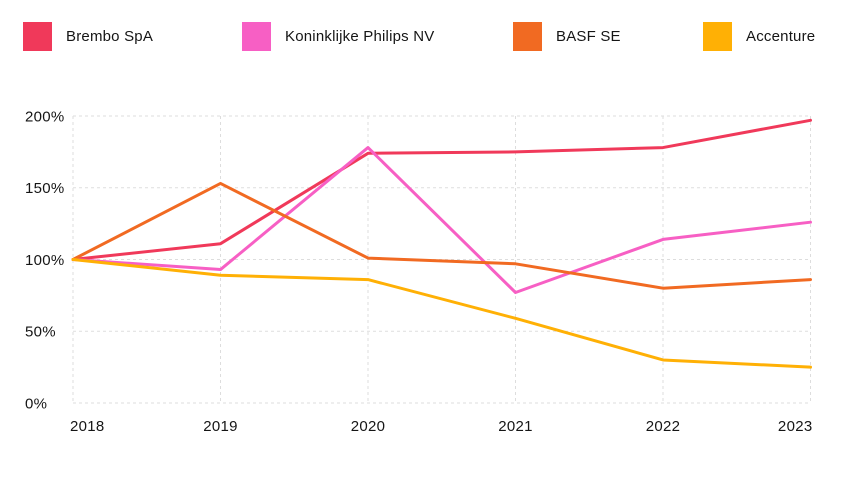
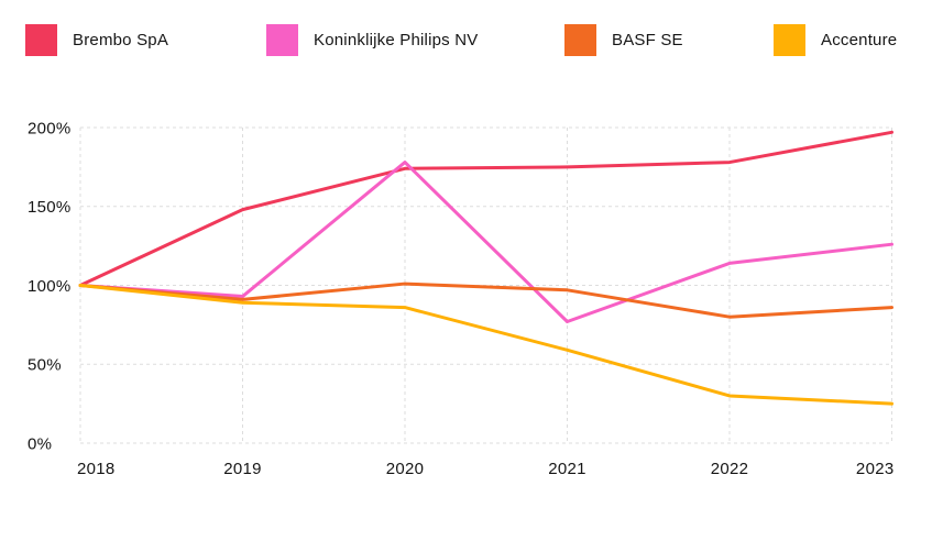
Brembo SpA/2019: 111% -> 148%
BASF SE/2019: 153% -> 91%
